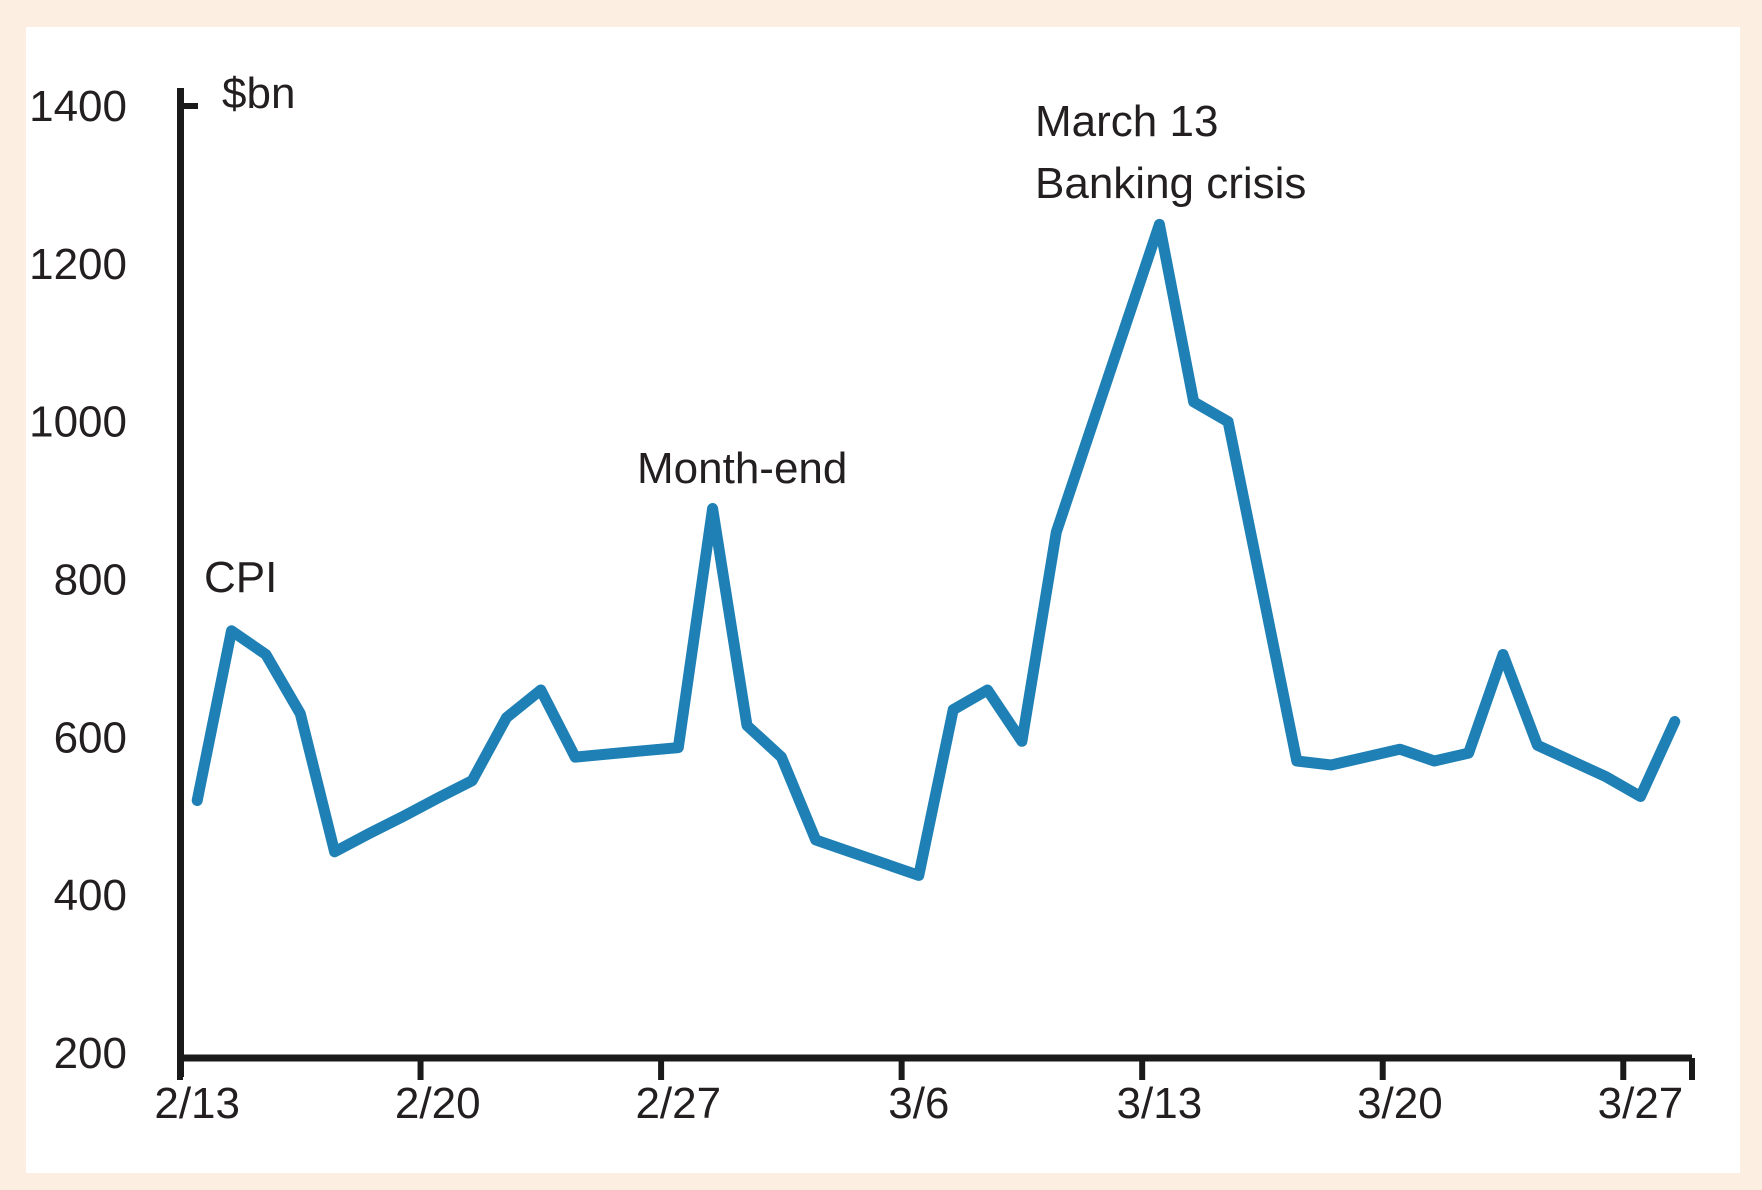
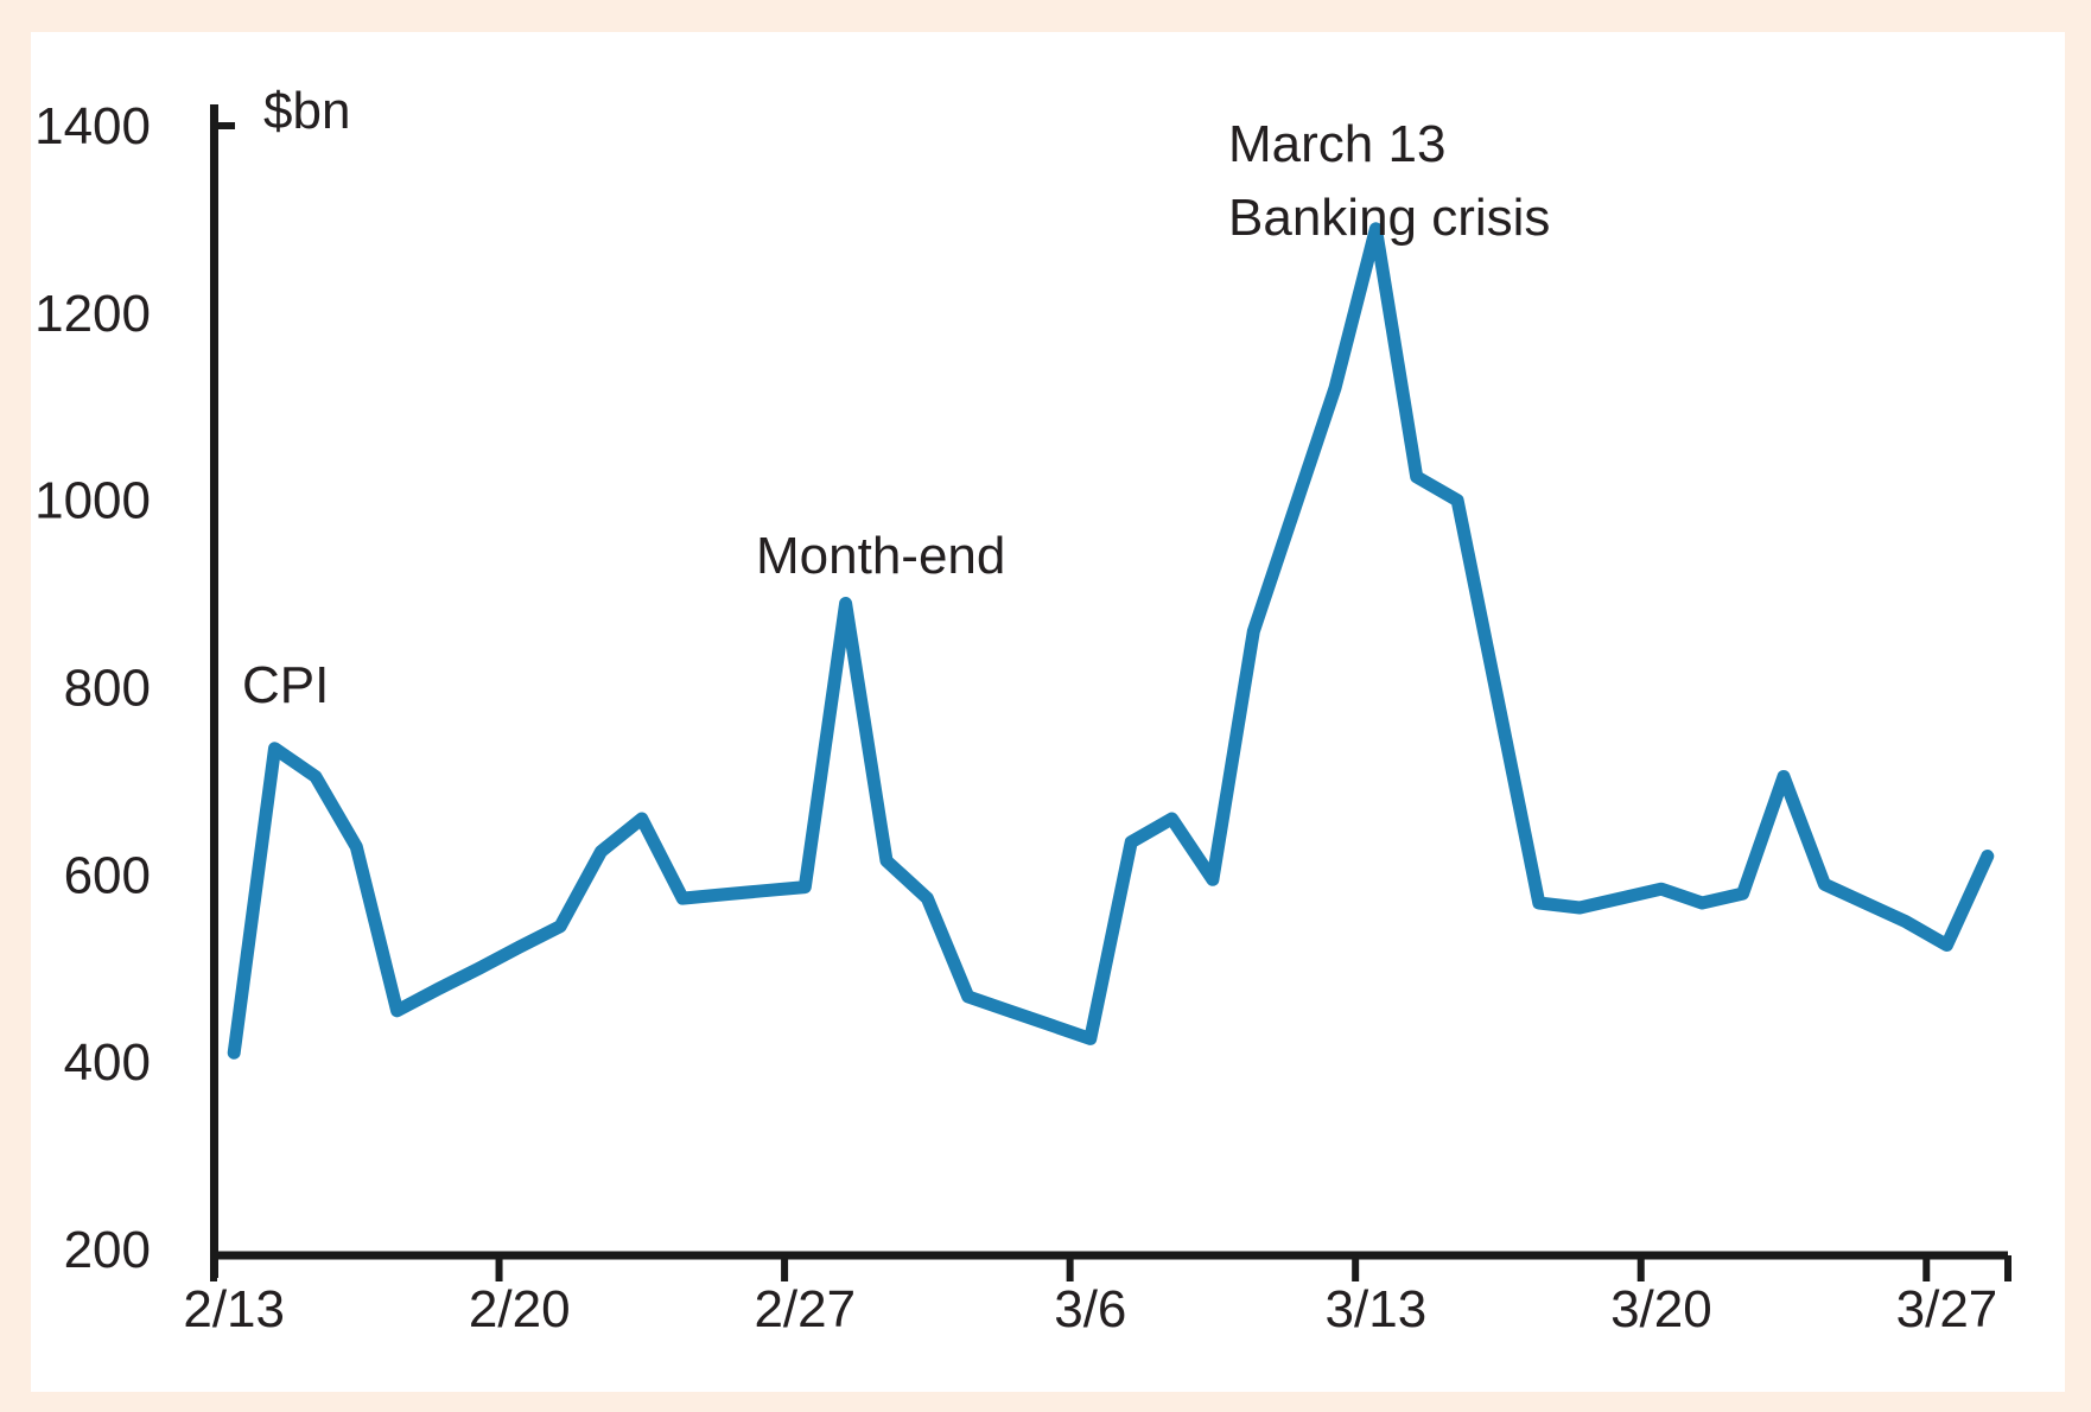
2/13: 520 -> 410
3/13: 1250 -> 1290
